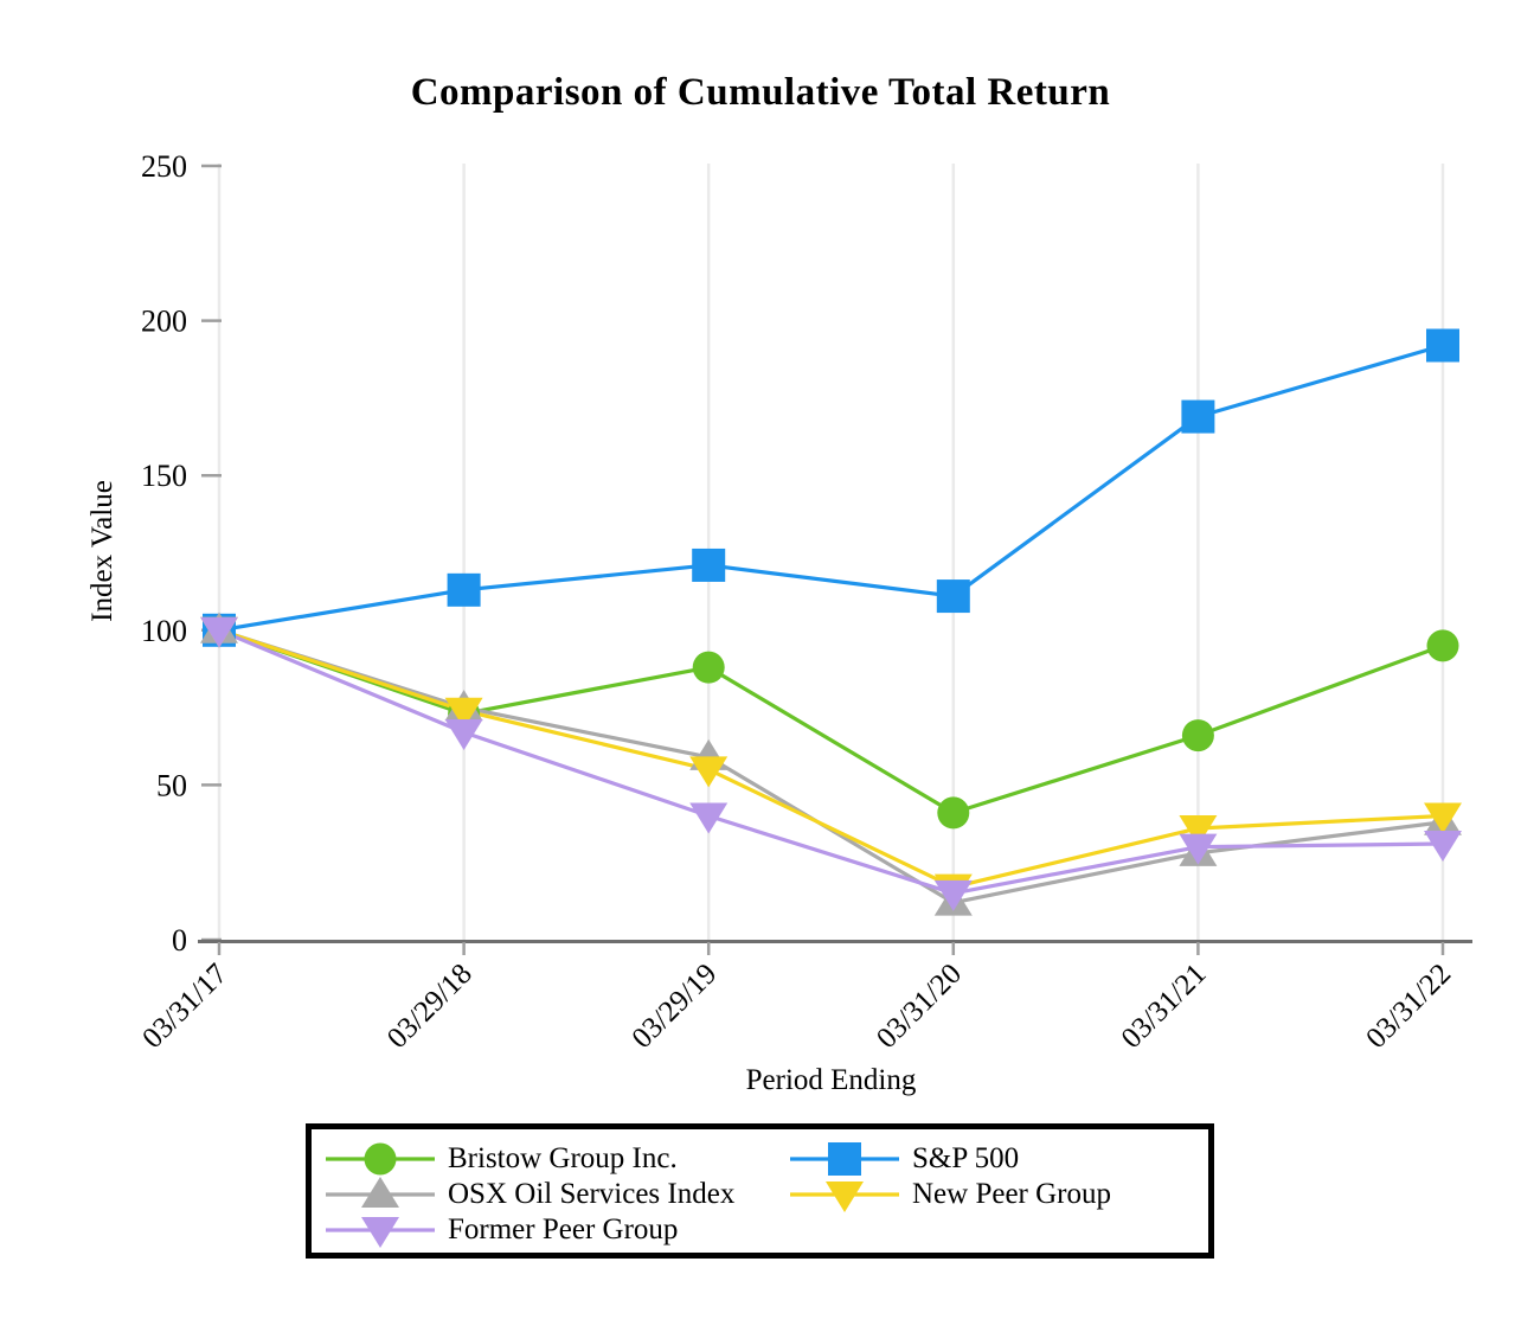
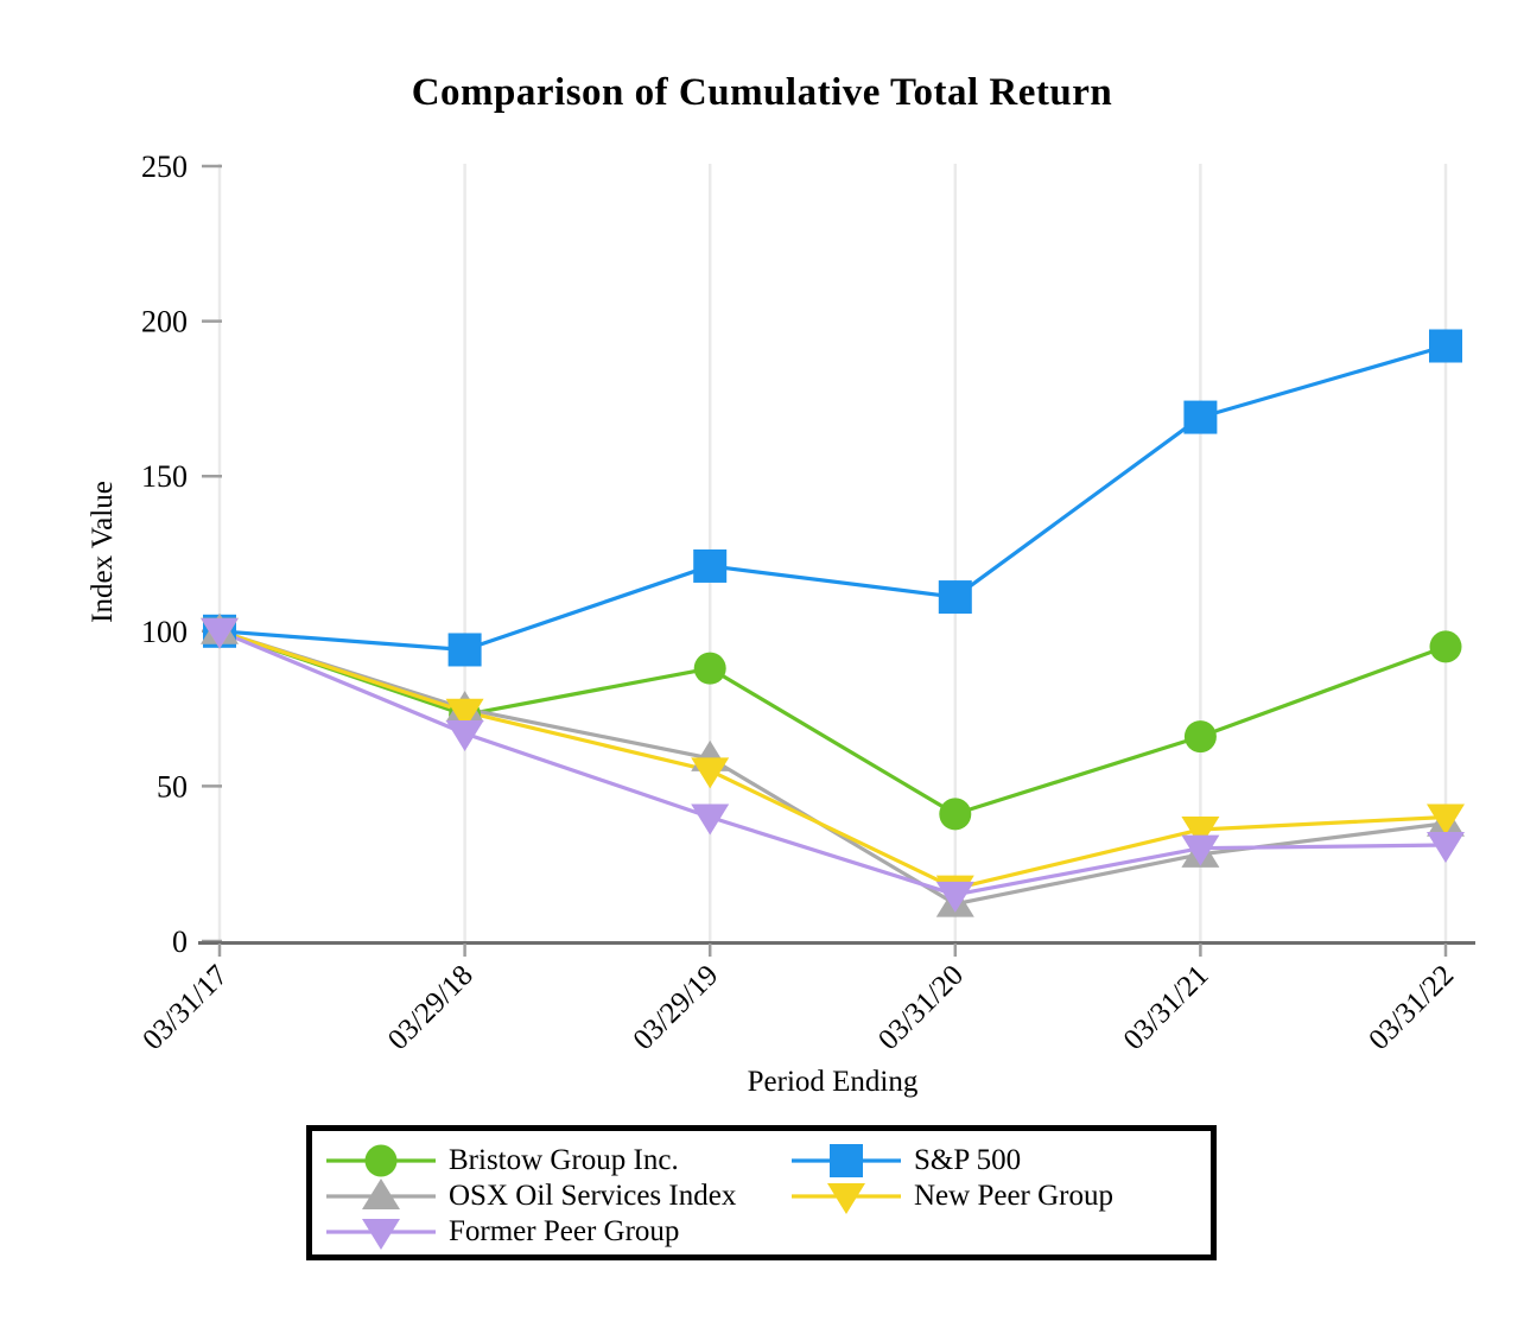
S&P 500/03/29/18: 113 -> 94
